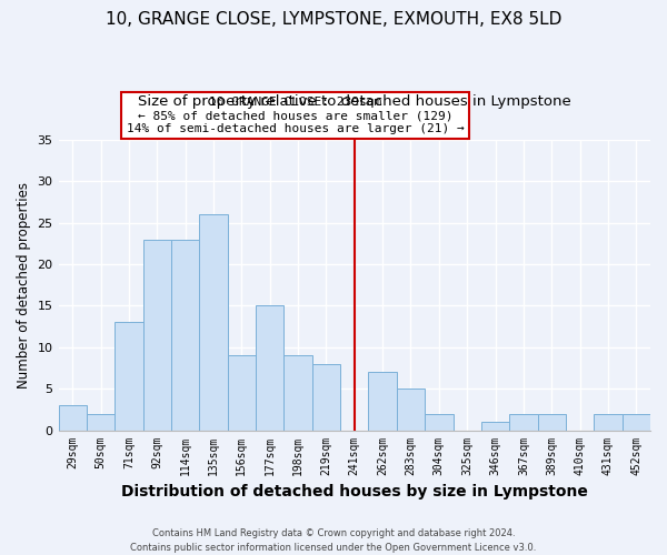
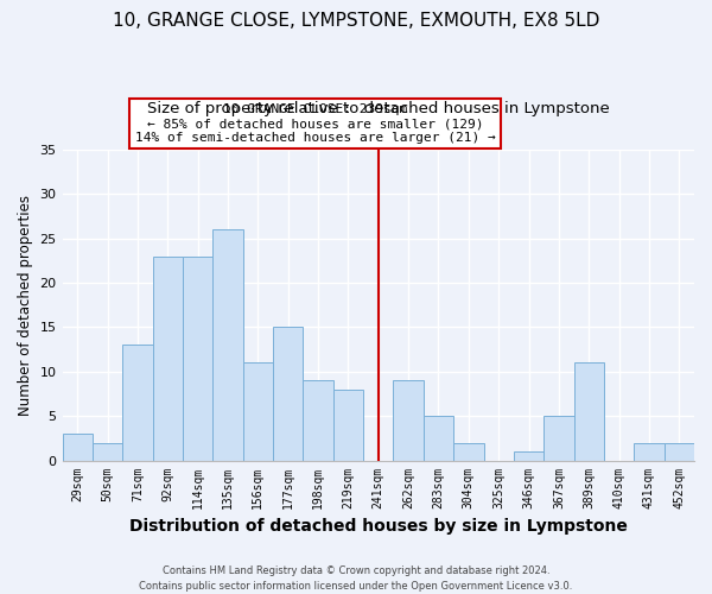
156sqm: 9 -> 11
262sqm: 7 -> 9
367sqm: 2 -> 5
389sqm: 2 -> 11
